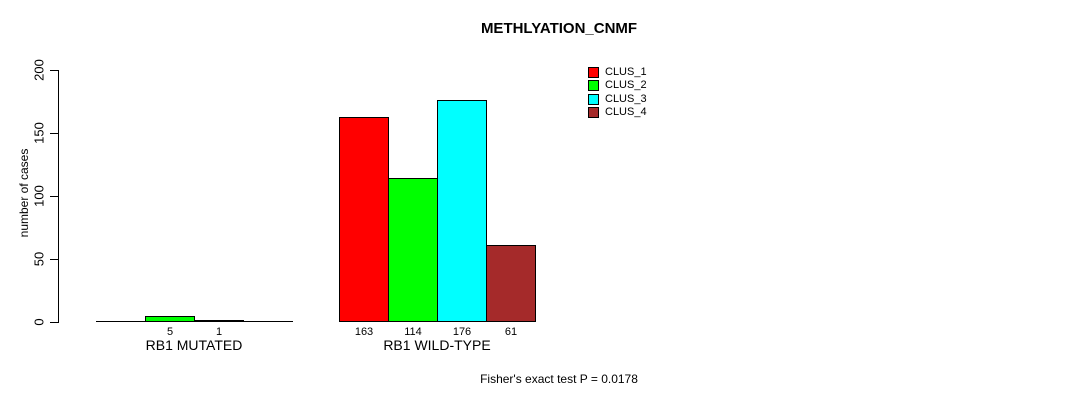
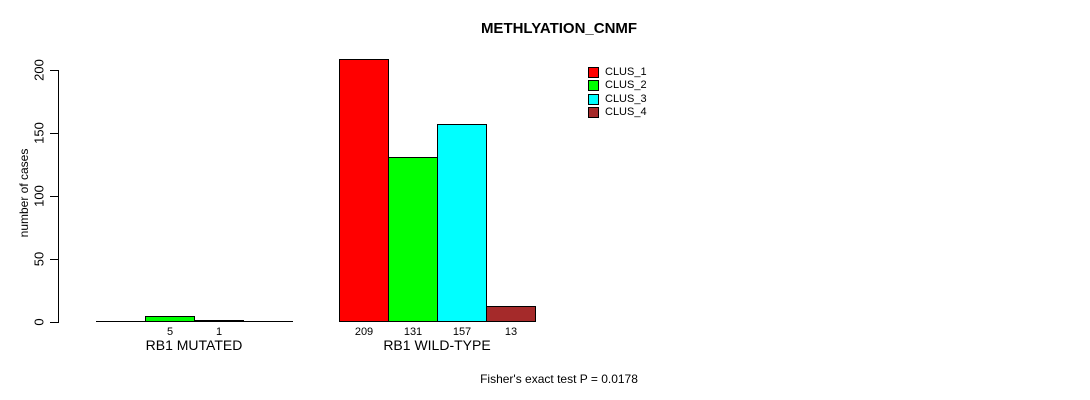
CLUS_1/RB1 WILD-TYPE: 163 -> 209
CLUS_2/RB1 WILD-TYPE: 114 -> 131
CLUS_3/RB1 WILD-TYPE: 176 -> 157
CLUS_4/RB1 WILD-TYPE: 61 -> 13
